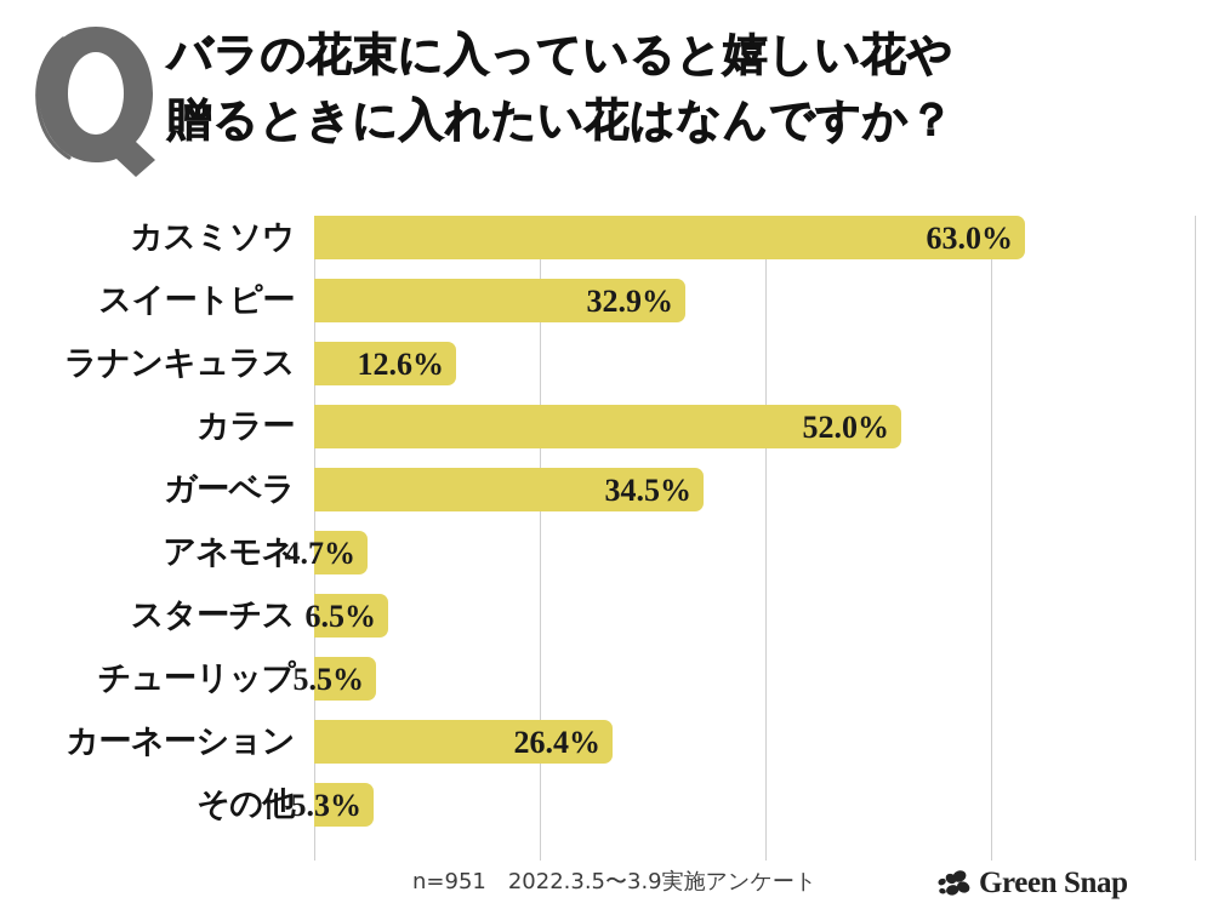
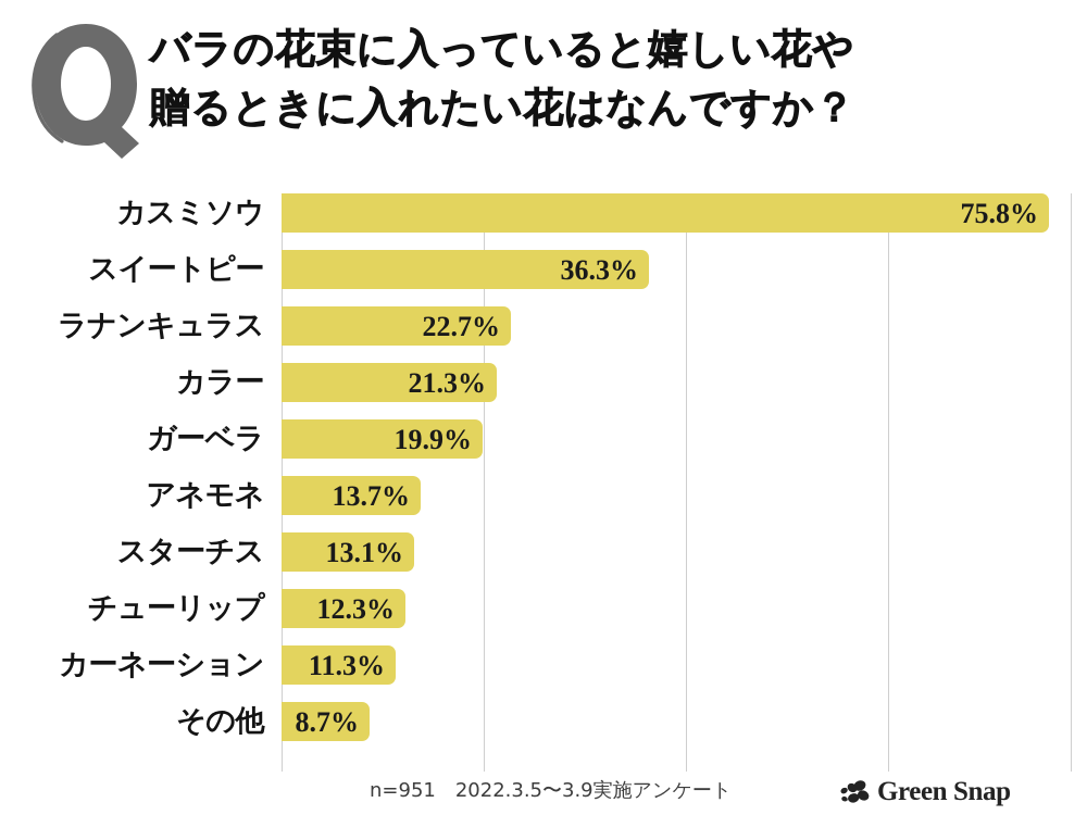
カスミソウ: 63.0% -> 75.8%
スイートピー: 32.9% -> 36.3%
ラナンキュラス: 12.6% -> 22.7%
カラー: 52.0% -> 21.3%
ガーベラ: 34.5% -> 19.9%
アネモネ: 4.7% -> 13.7%
スターチス: 6.5% -> 13.1%
チューリップ: 5.5% -> 12.3%
カーネーション: 26.4% -> 11.3%
その他: 5.3% -> 8.7%
